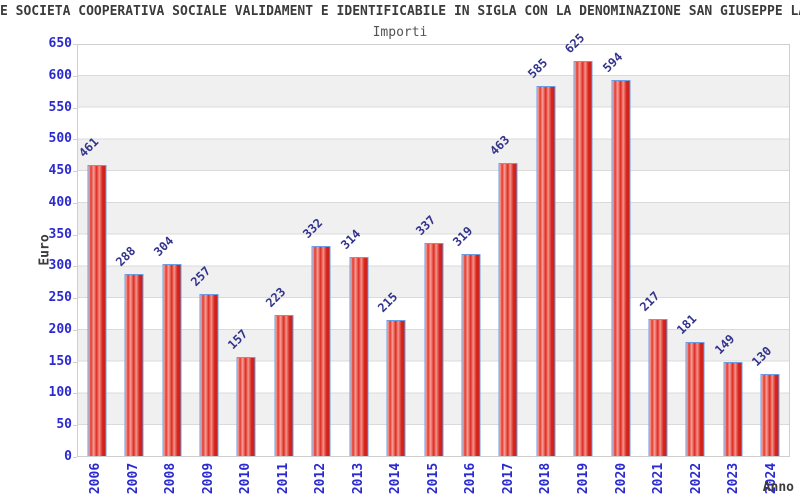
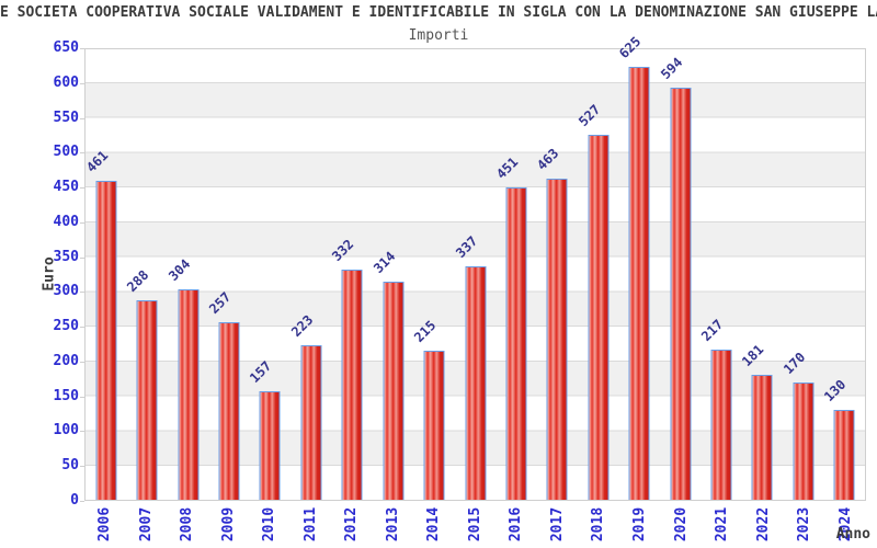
2016: 319 -> 451
2018: 585 -> 527
2023: 149 -> 170
